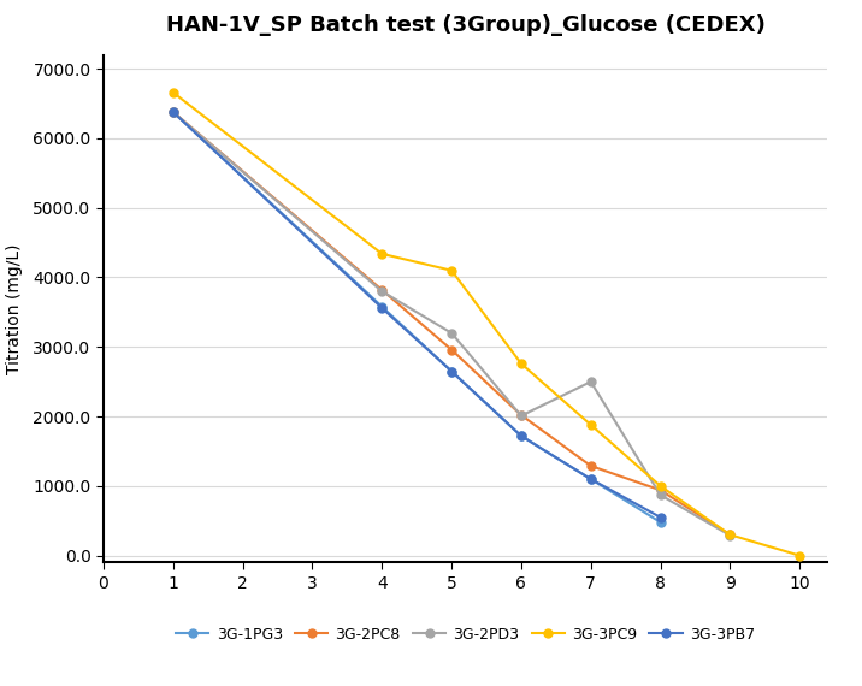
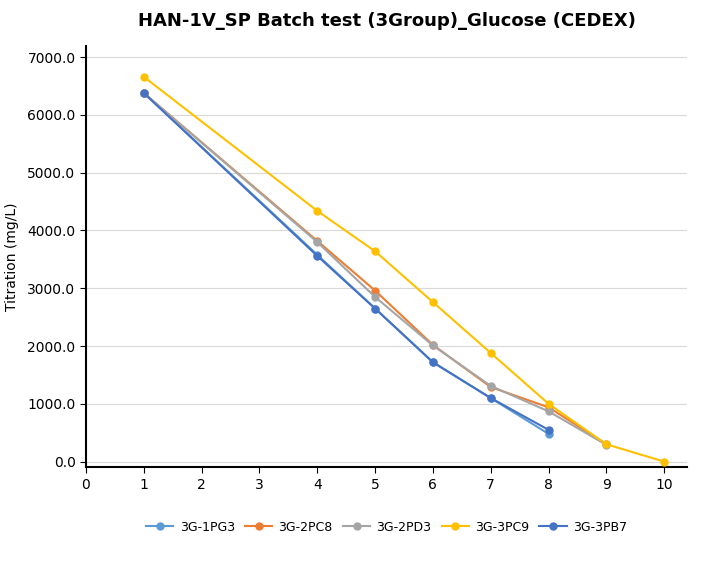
3G-2PD3/5: 3200 -> 2850
3G-3PC9/5: 4100 -> 3640
3G-2PD3/7: 2500 -> 1310
